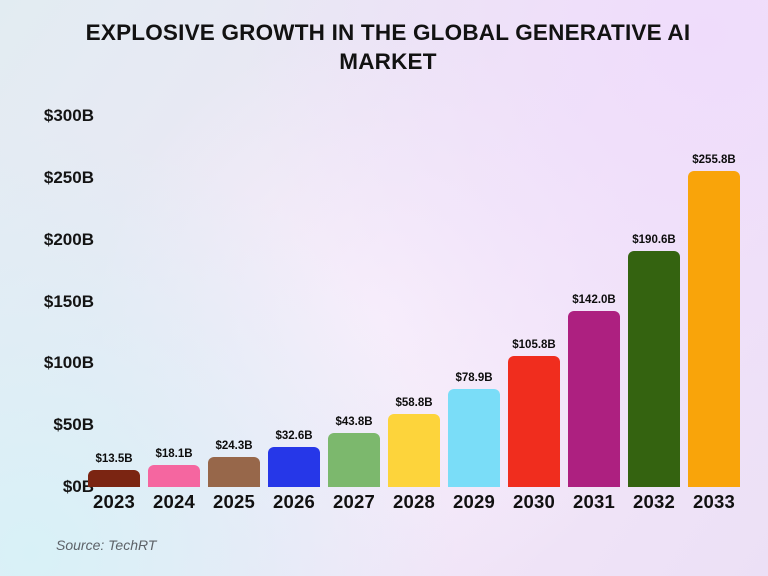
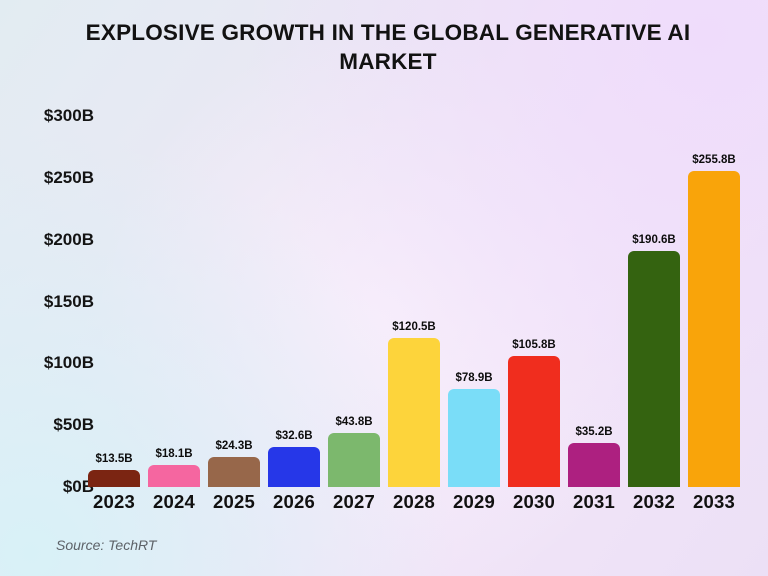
2028: $58.8B -> $120.5B
2031: $142.0B -> $35.2B
